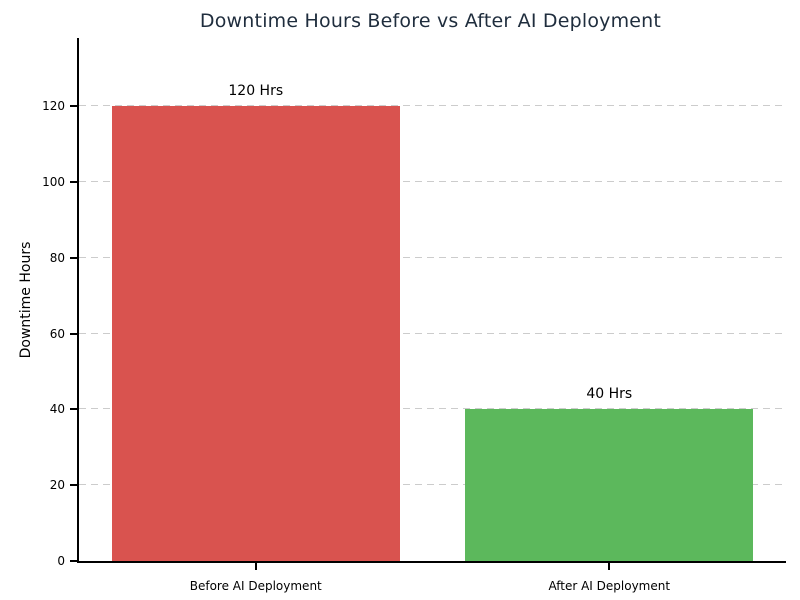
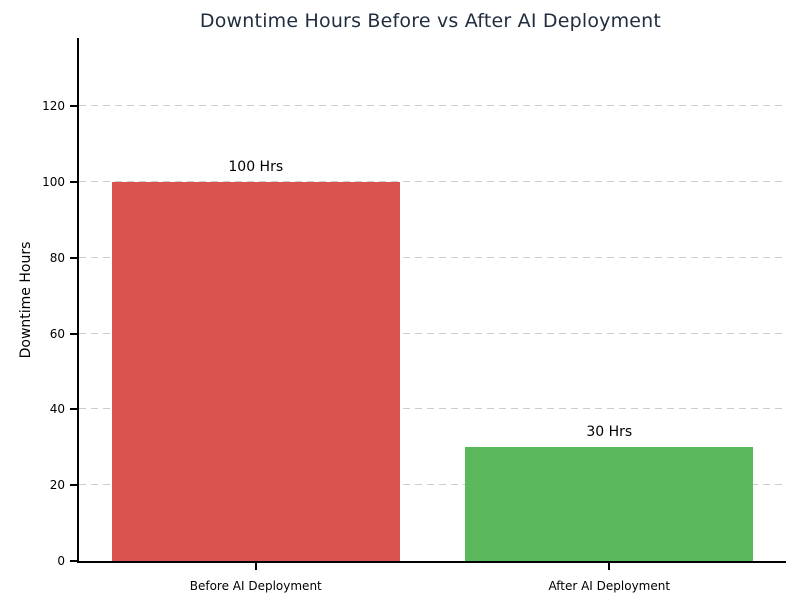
Before AI Deployment: 120 -> 100
After AI Deployment: 40 -> 30
